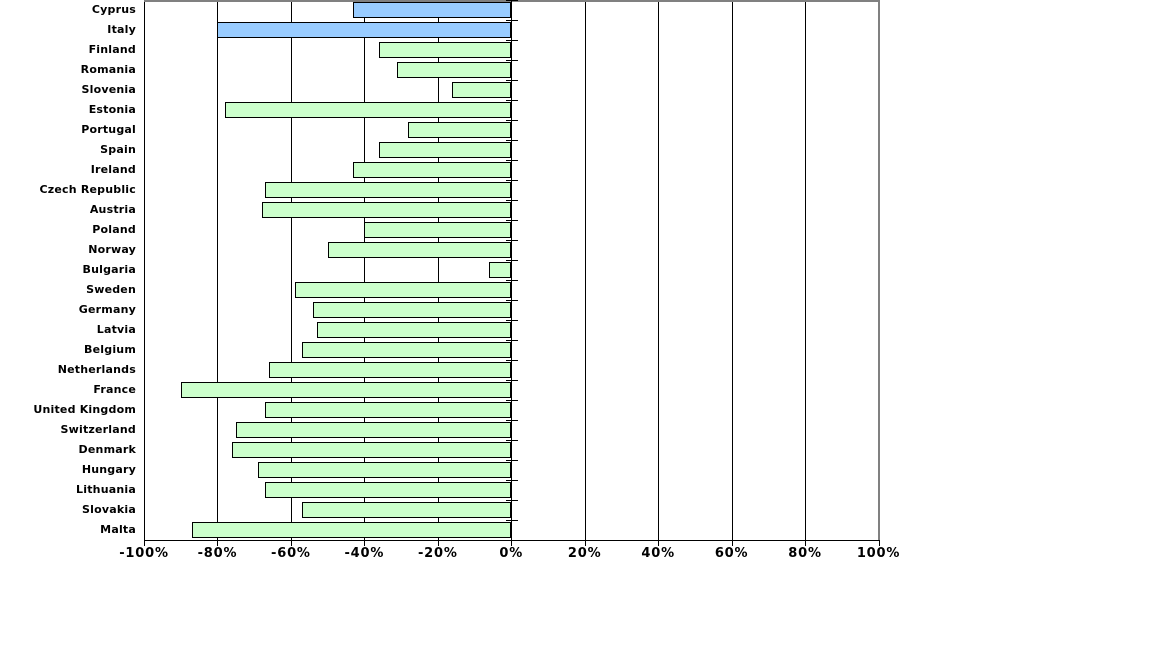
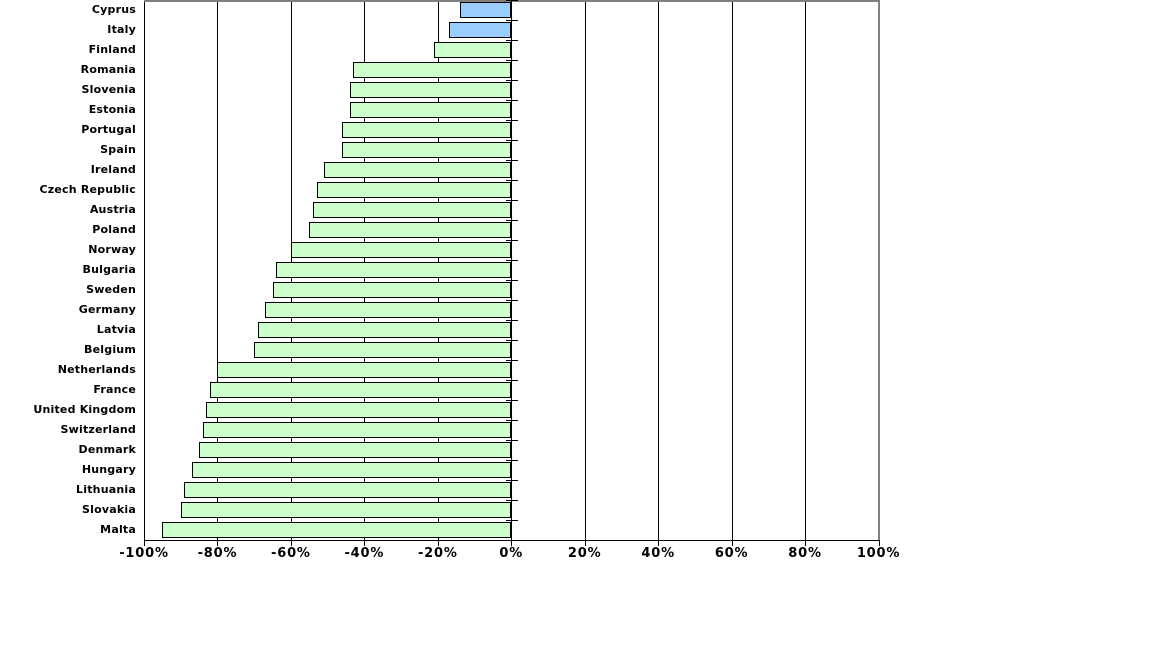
Cyprus: -43% -> -14%
Italy: -80% -> -17%
Finland: -36% -> -21%
Romania: -31% -> -43%
Slovenia: -16% -> -44%
Estonia: -78% -> -44%
Portugal: -28% -> -46%
Spain: -36% -> -46%
Ireland: -43% -> -51%
Czech Republic: -67% -> -53%
Austria: -68% -> -54%
Poland: -40% -> -55%
Norway: -50% -> -60%
Bulgaria: -6% -> -64%
Sweden: -59% -> -65%
Germany: -54% -> -67%
Latvia: -53% -> -69%
Belgium: -57% -> -70%
Netherlands: -66% -> -80%
France: -90% -> -82%
United Kingdom: -67% -> -83%
Switzerland: -75% -> -84%
Denmark: -76% -> -85%
Hungary: -69% -> -87%
Lithuania: -67% -> -89%
Slovakia: -57% -> -90%
Malta: -87% -> -95%
